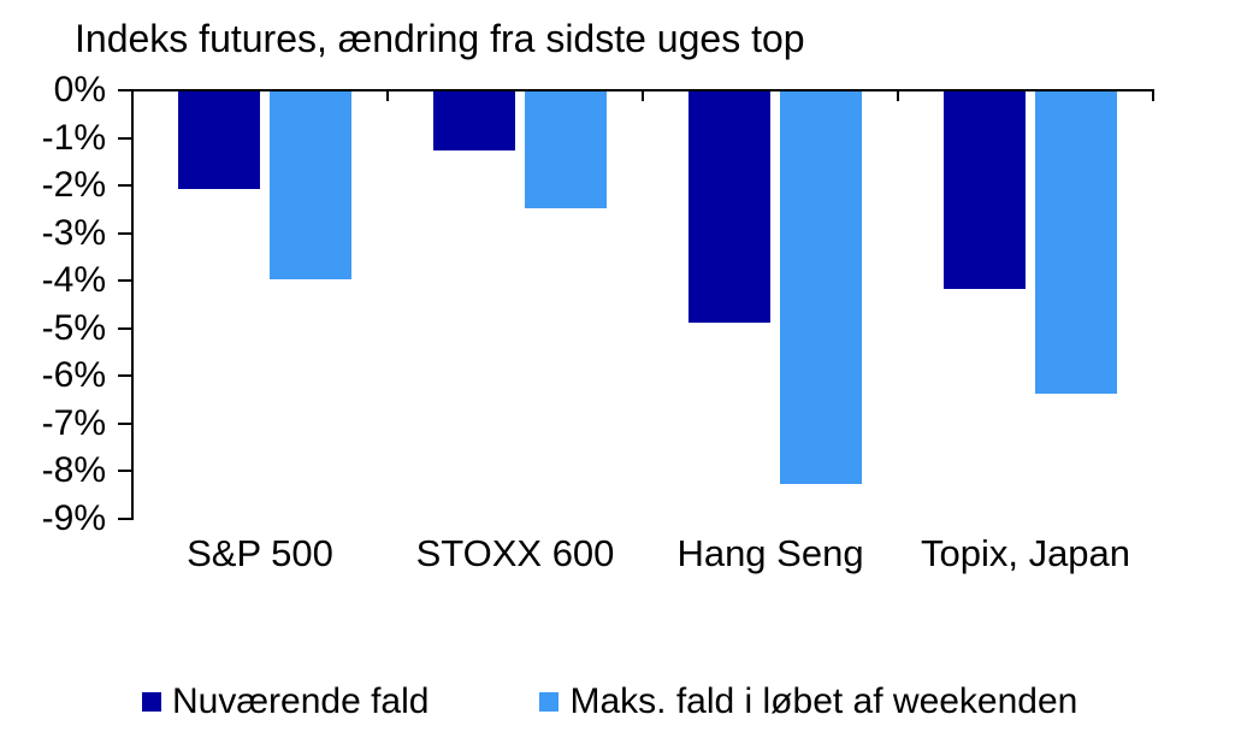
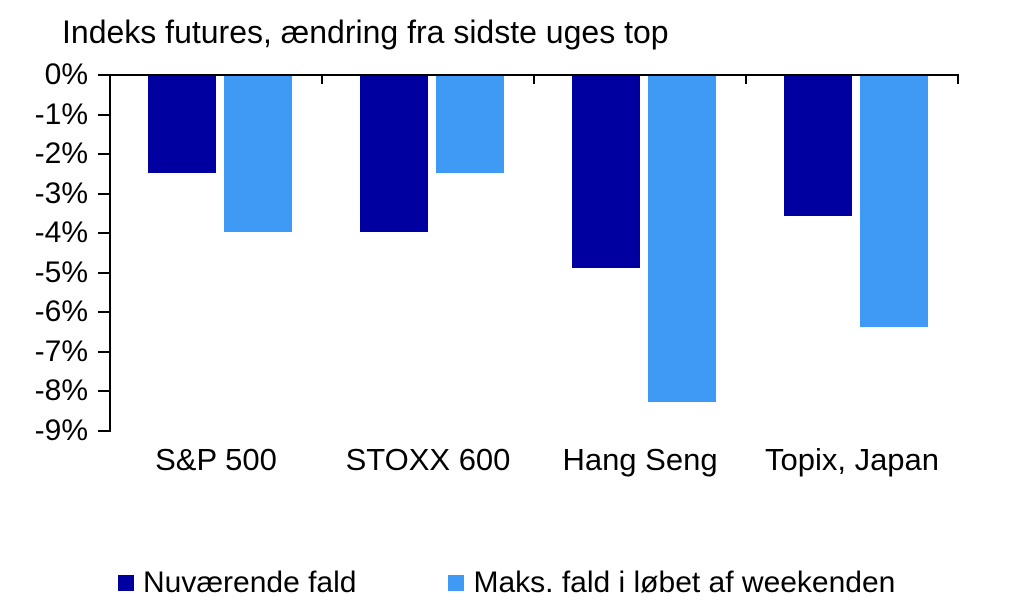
Nuværende fald/S&P 500: -2.1% -> -2.5%
Nuværende fald/STOXX 600: -1.3% -> -4.0%
Nuværende fald/Topix, Japan: -4.2% -> -3.6%
